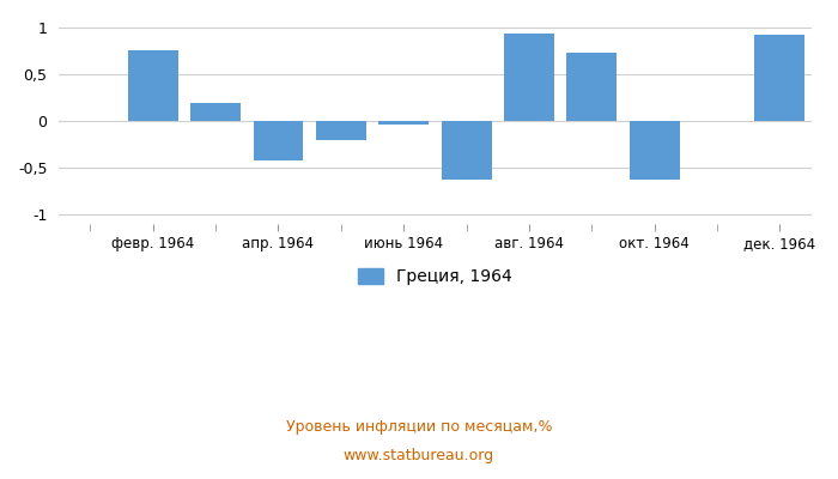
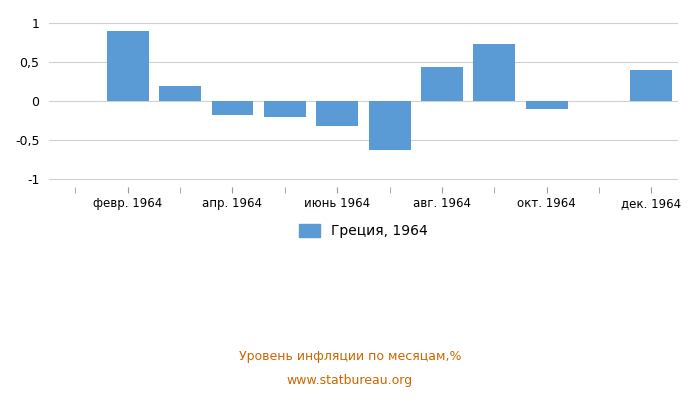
февр. 1964: 0,75 -> 0,90
апр. 1964: -0,42 -> -0,18
июнь 1964: -0,04 -> -0,32
авг. 1964: 0,93 -> 0,44
окт. 1964: -0,63 -> -0,10
дек. 1964: 0,92 -> 0,40
